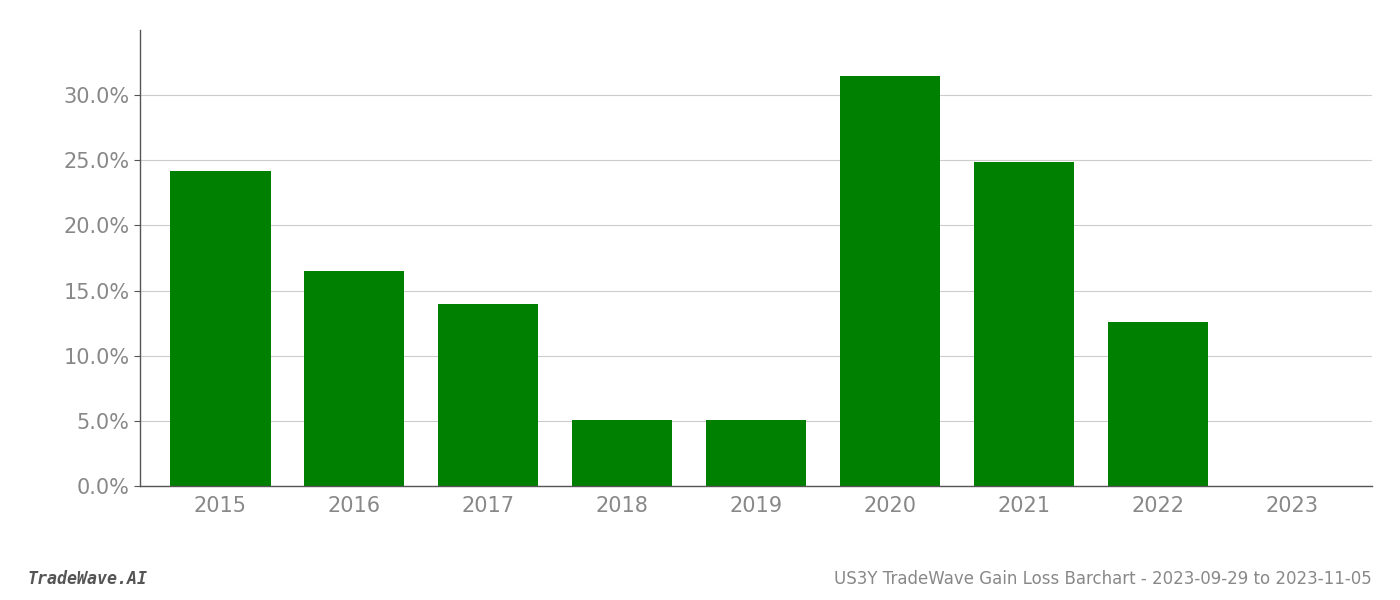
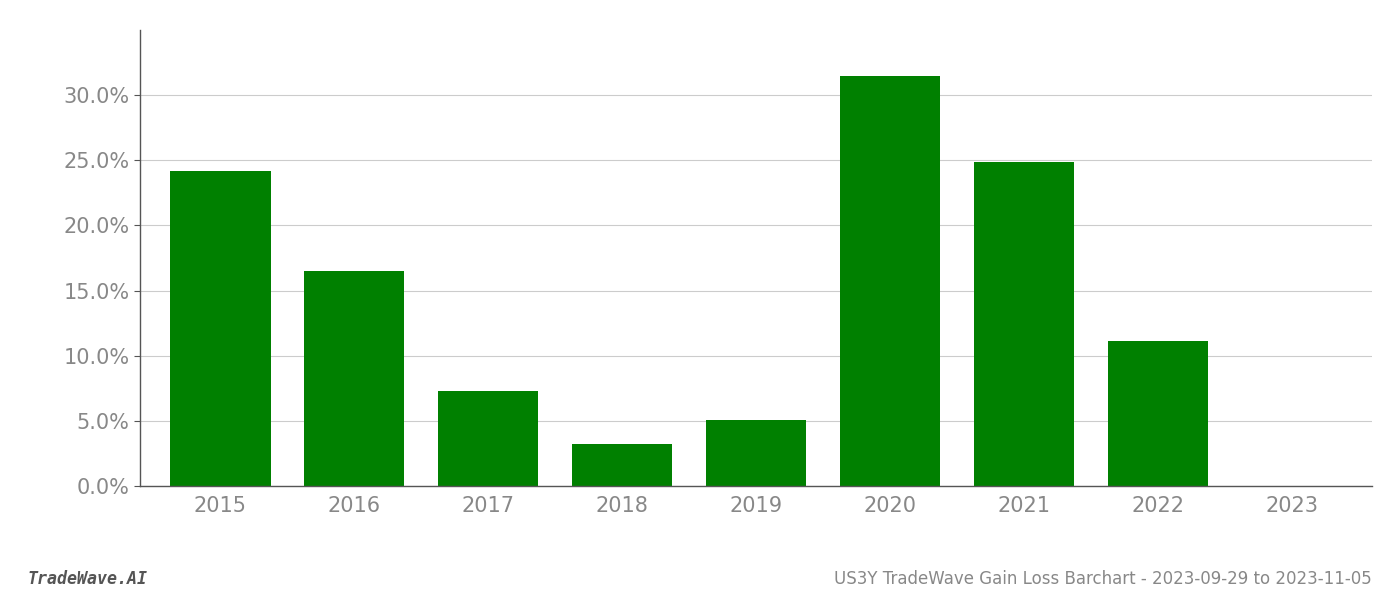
2017: 14.0% -> 7.3%
2018: 5.1% -> 3.2%
2022: 12.6% -> 11.1%
